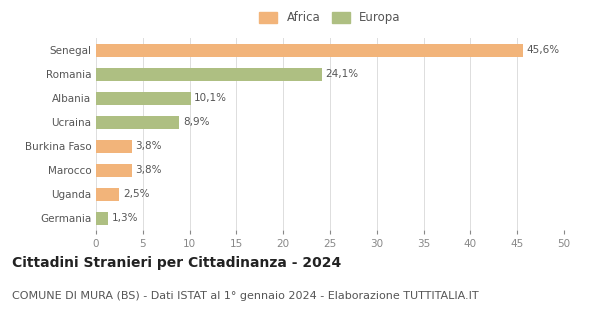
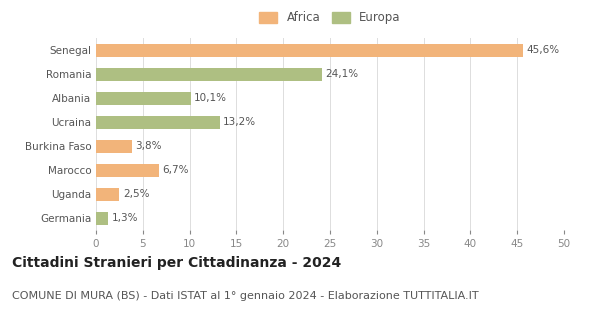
Ucraina: 8,9% -> 13,2%
Marocco: 3,8% -> 6,7%
